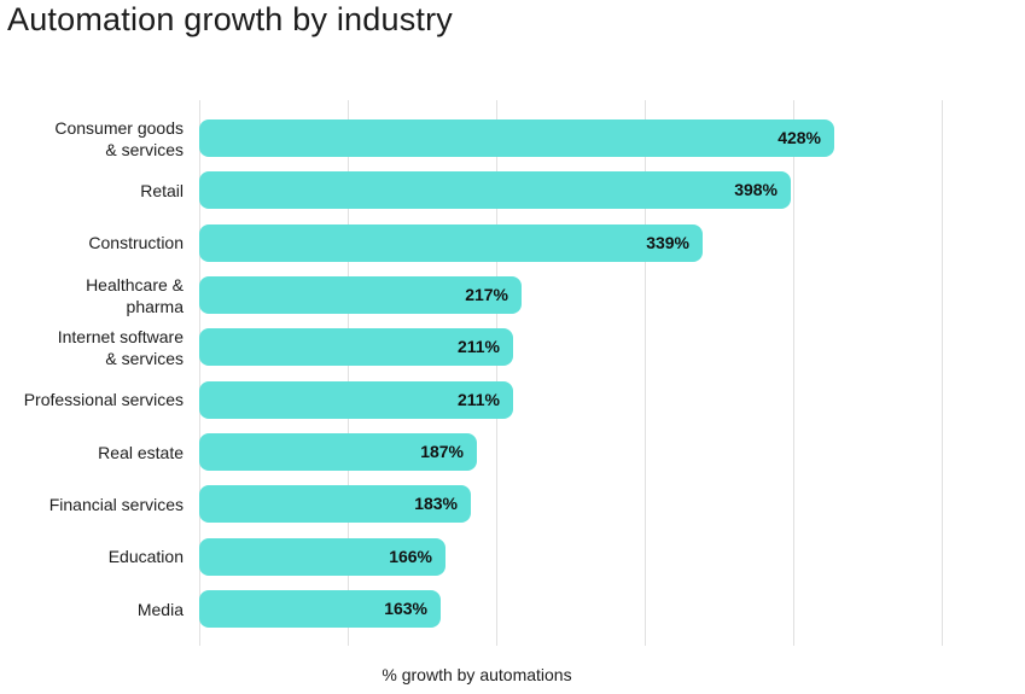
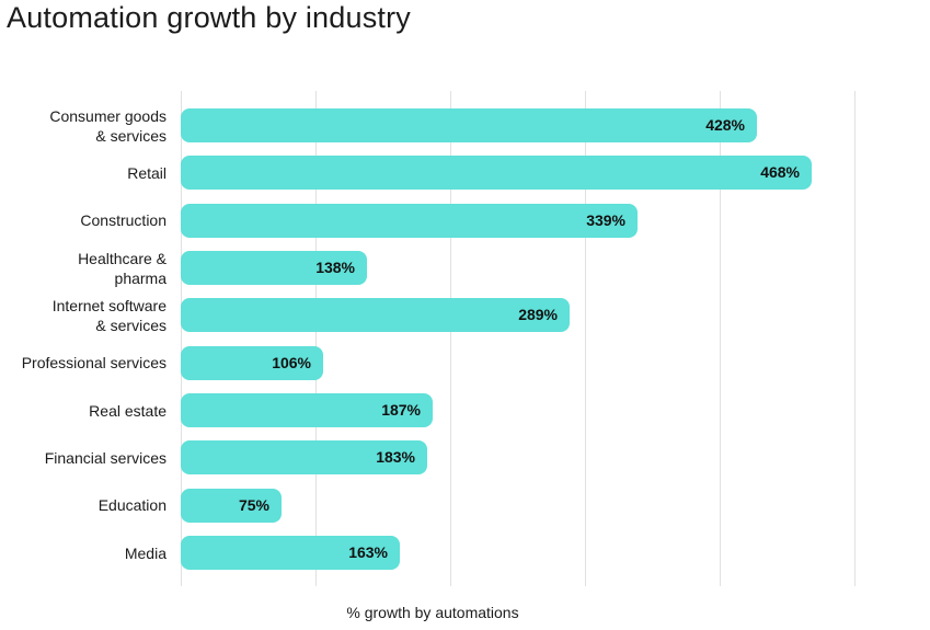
Retail: 398% -> 468%
Healthcare & pharma: 217% -> 138%
Internet software & services: 211% -> 289%
Professional services: 211% -> 106%
Education: 166% -> 75%
